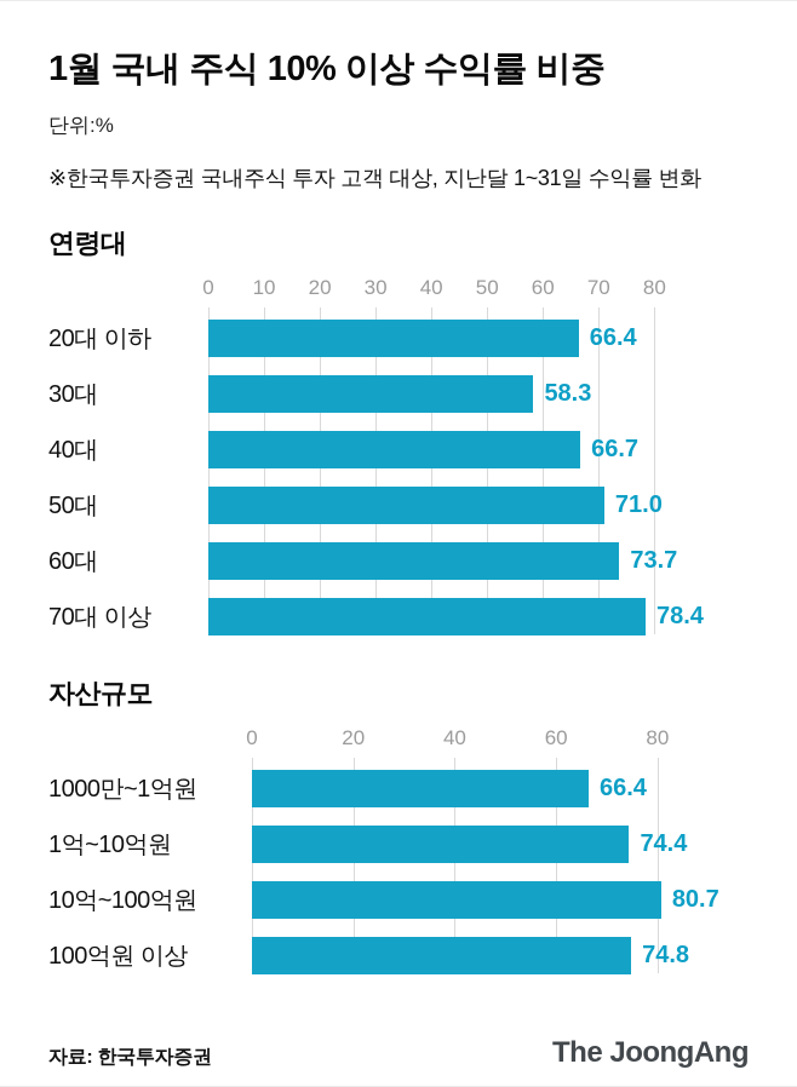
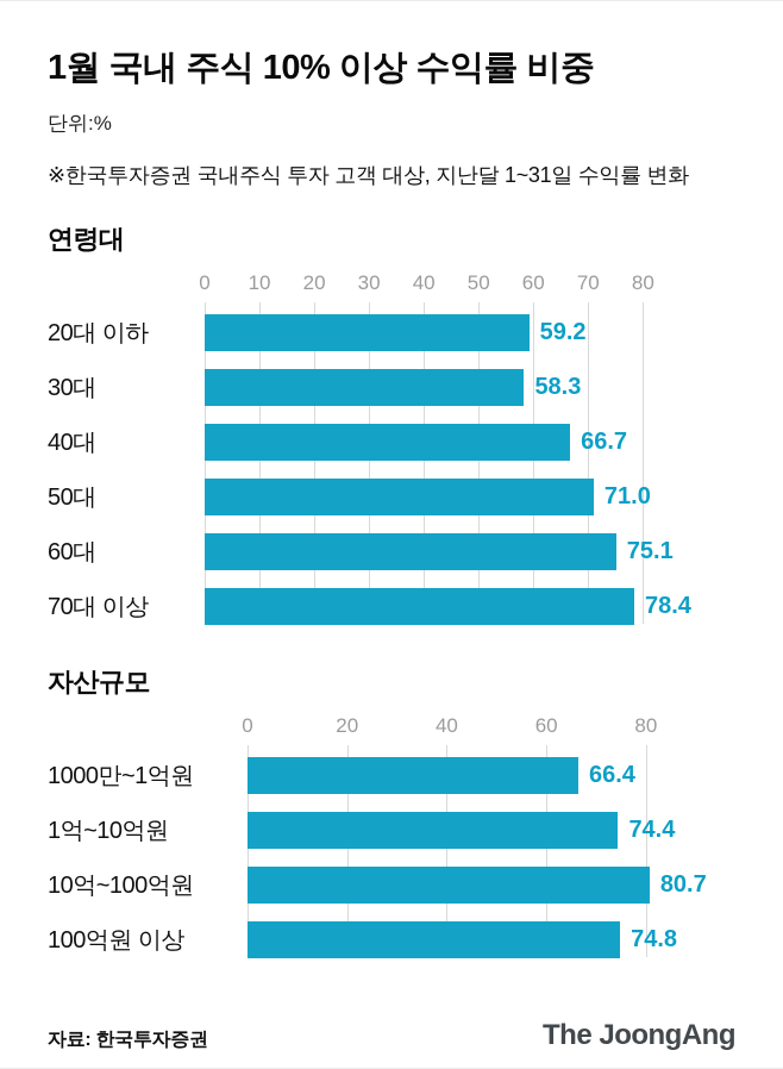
연령대/20대 이하: 66.4 -> 59.2
연령대/60대: 73.7 -> 75.1
